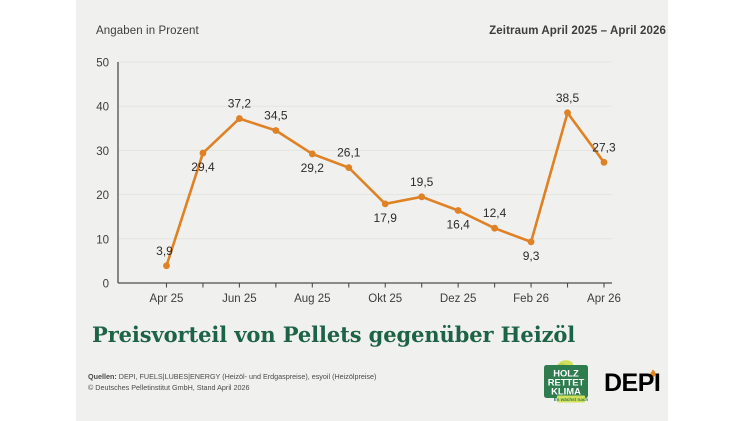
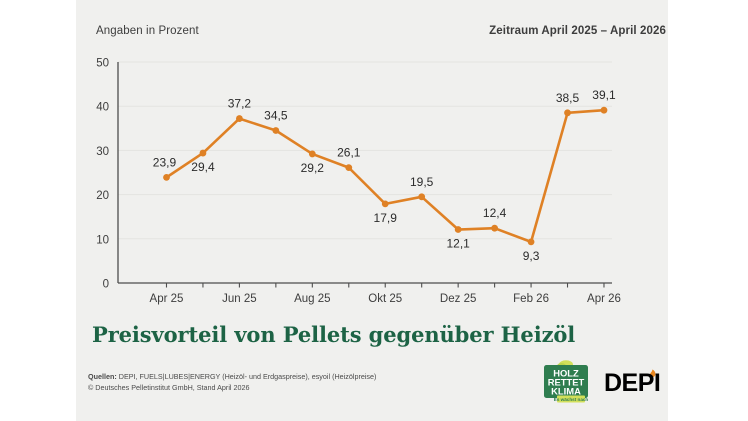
Apr 25: 3,9 -> 23,9
Dez 25: 16,4 -> 12,1
Apr 26: 27,3 -> 39,1
